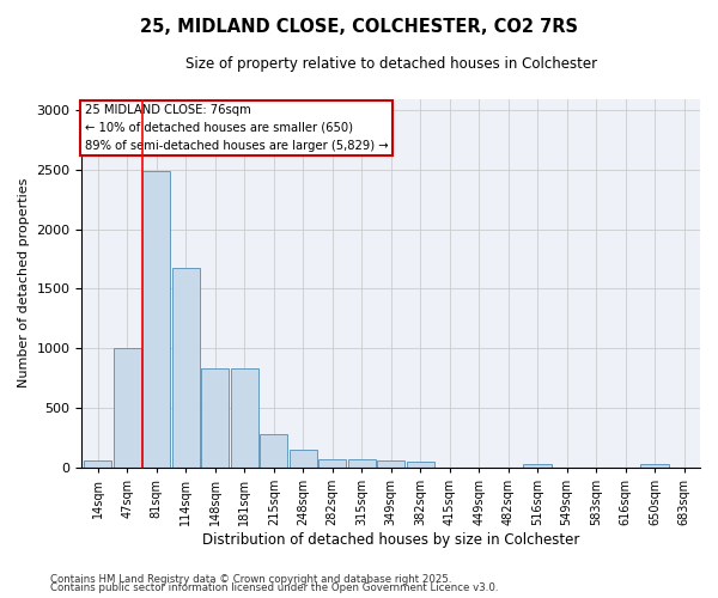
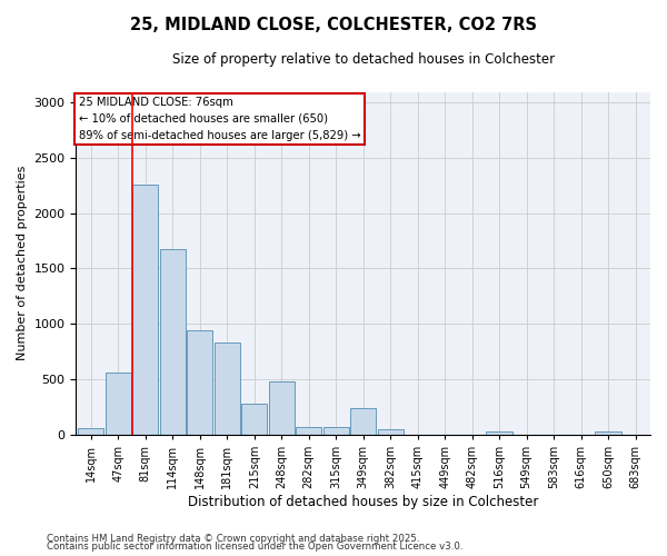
47sqm: 1000 -> 560
81sqm: 2490 -> 2260
148sqm: 830 -> 940
248sqm: 150 -> 480
349sqm: 60 -> 240
